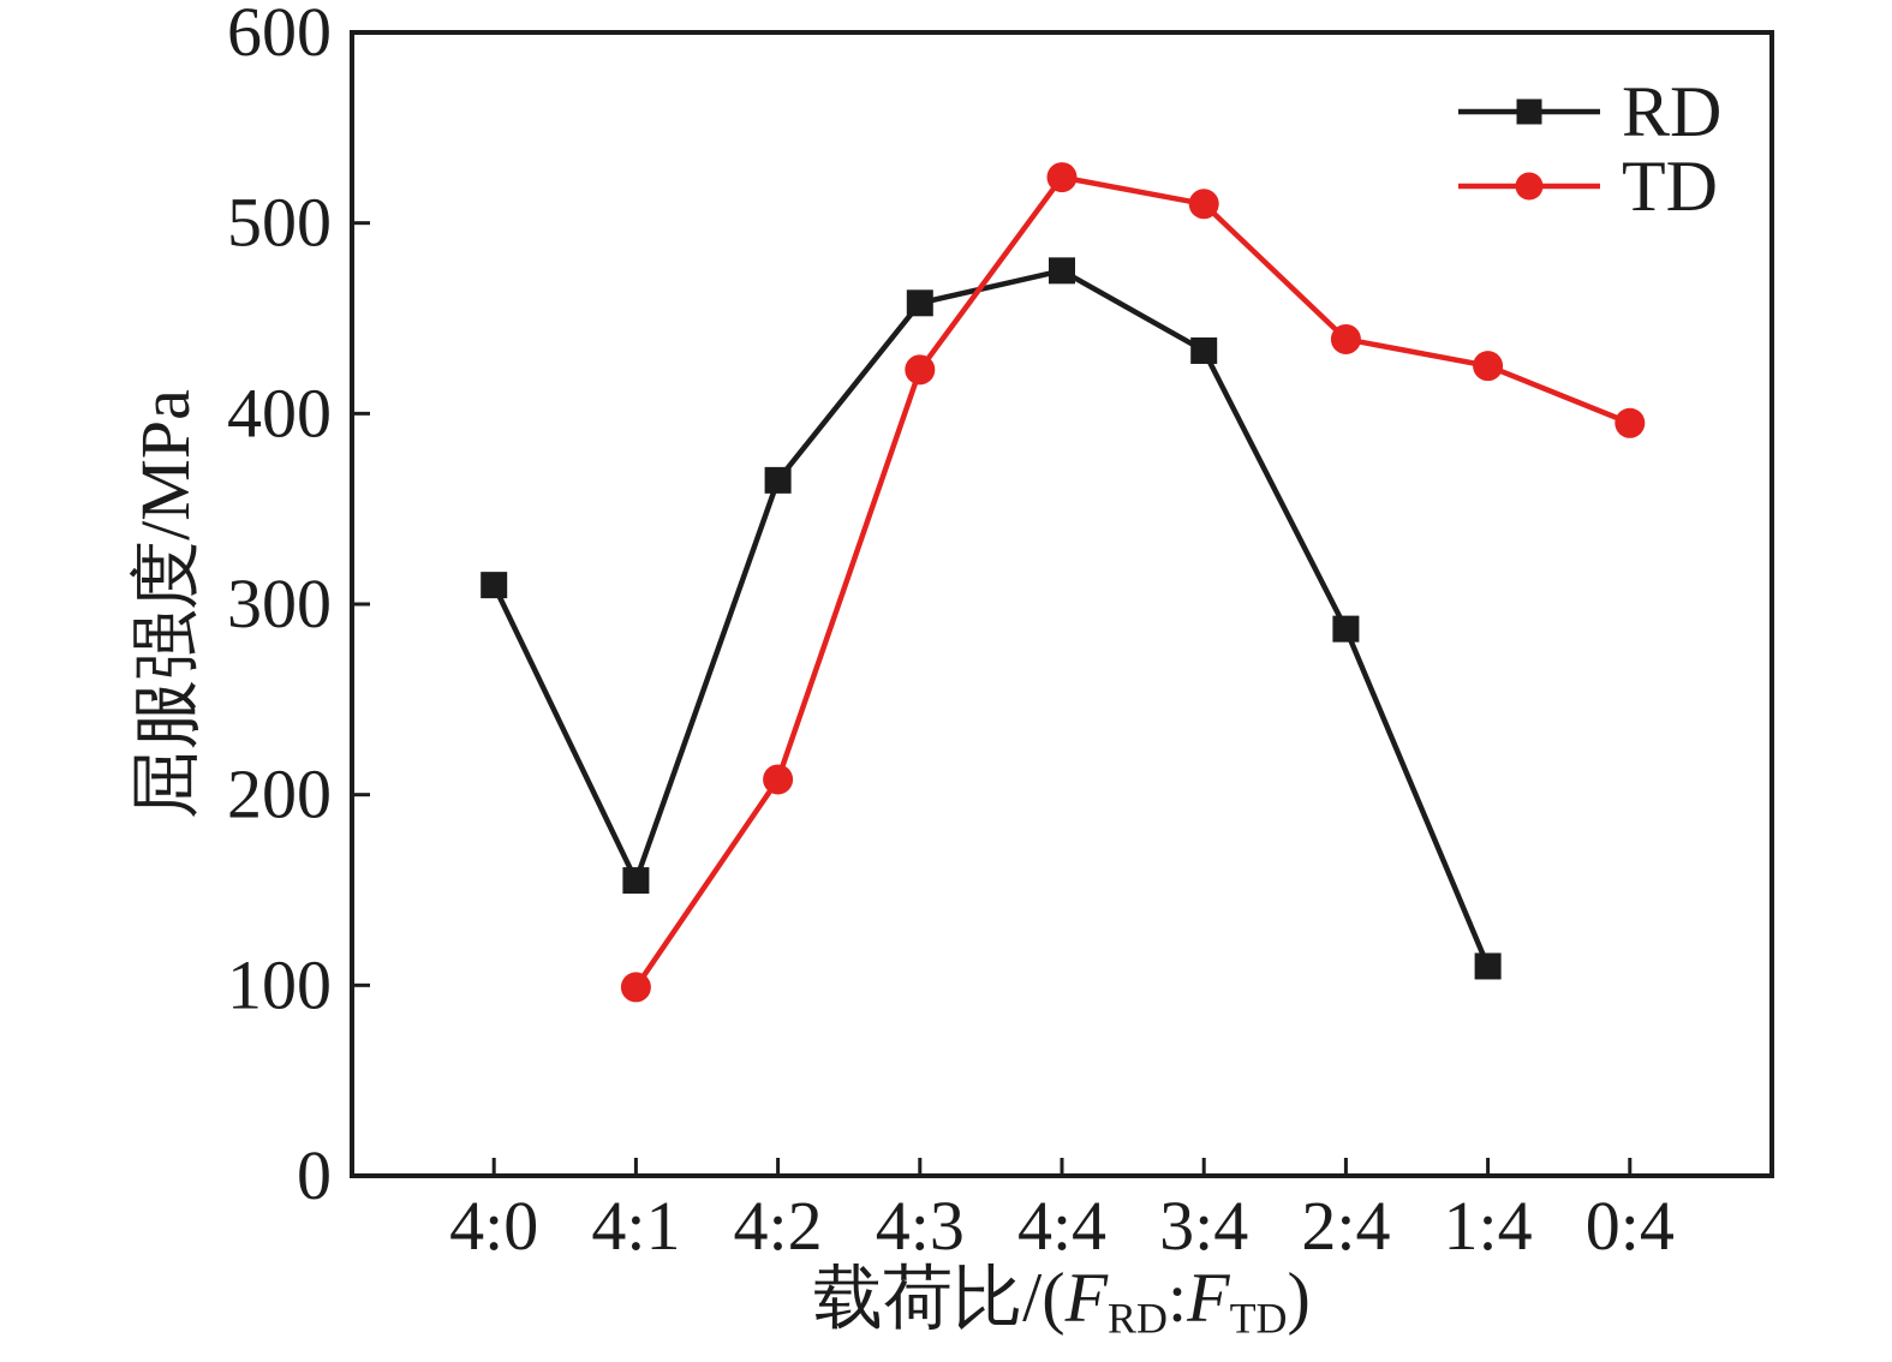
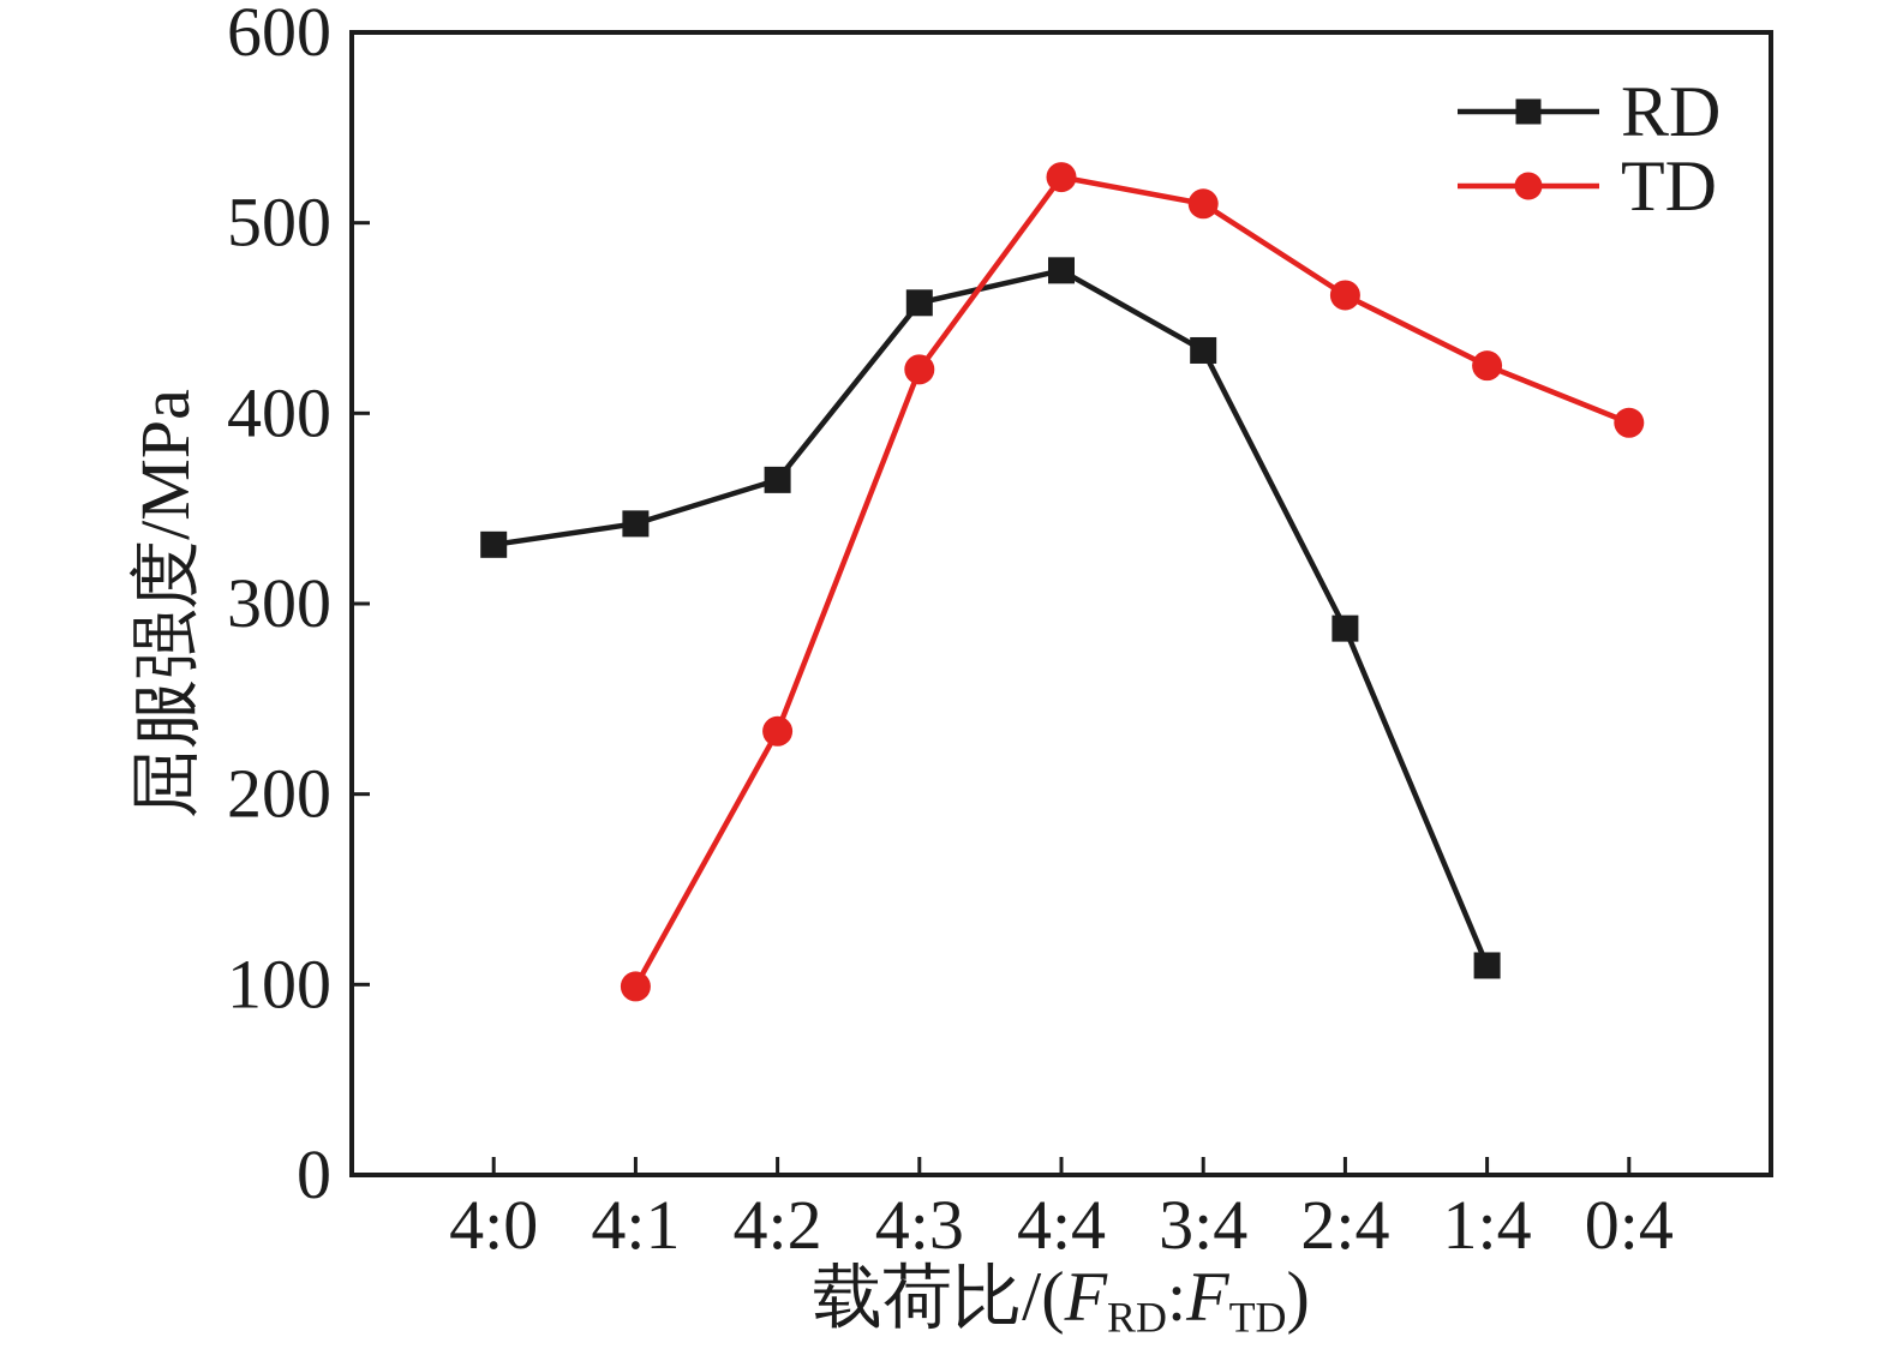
RD/4:0: 310 -> 331
RD/4:1: 155 -> 342
TD/4:2: 208 -> 233
TD/2:4: 439 -> 462
